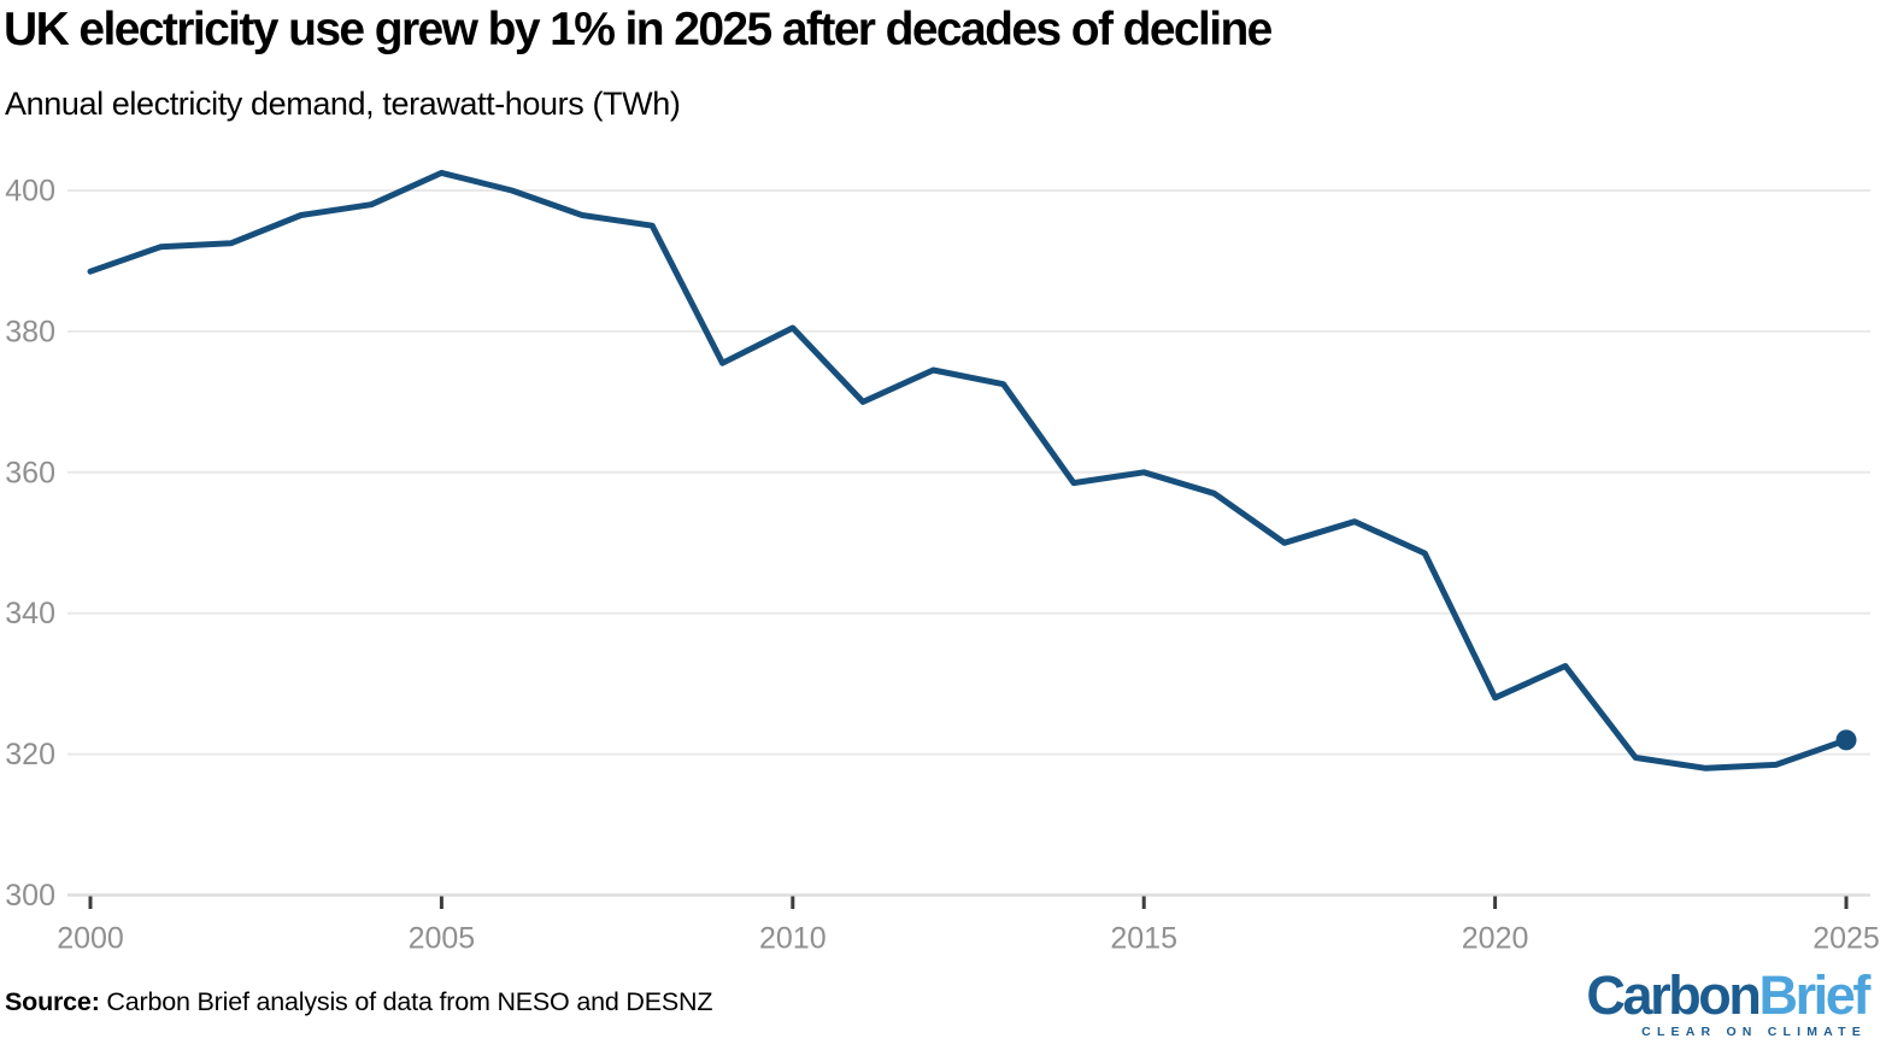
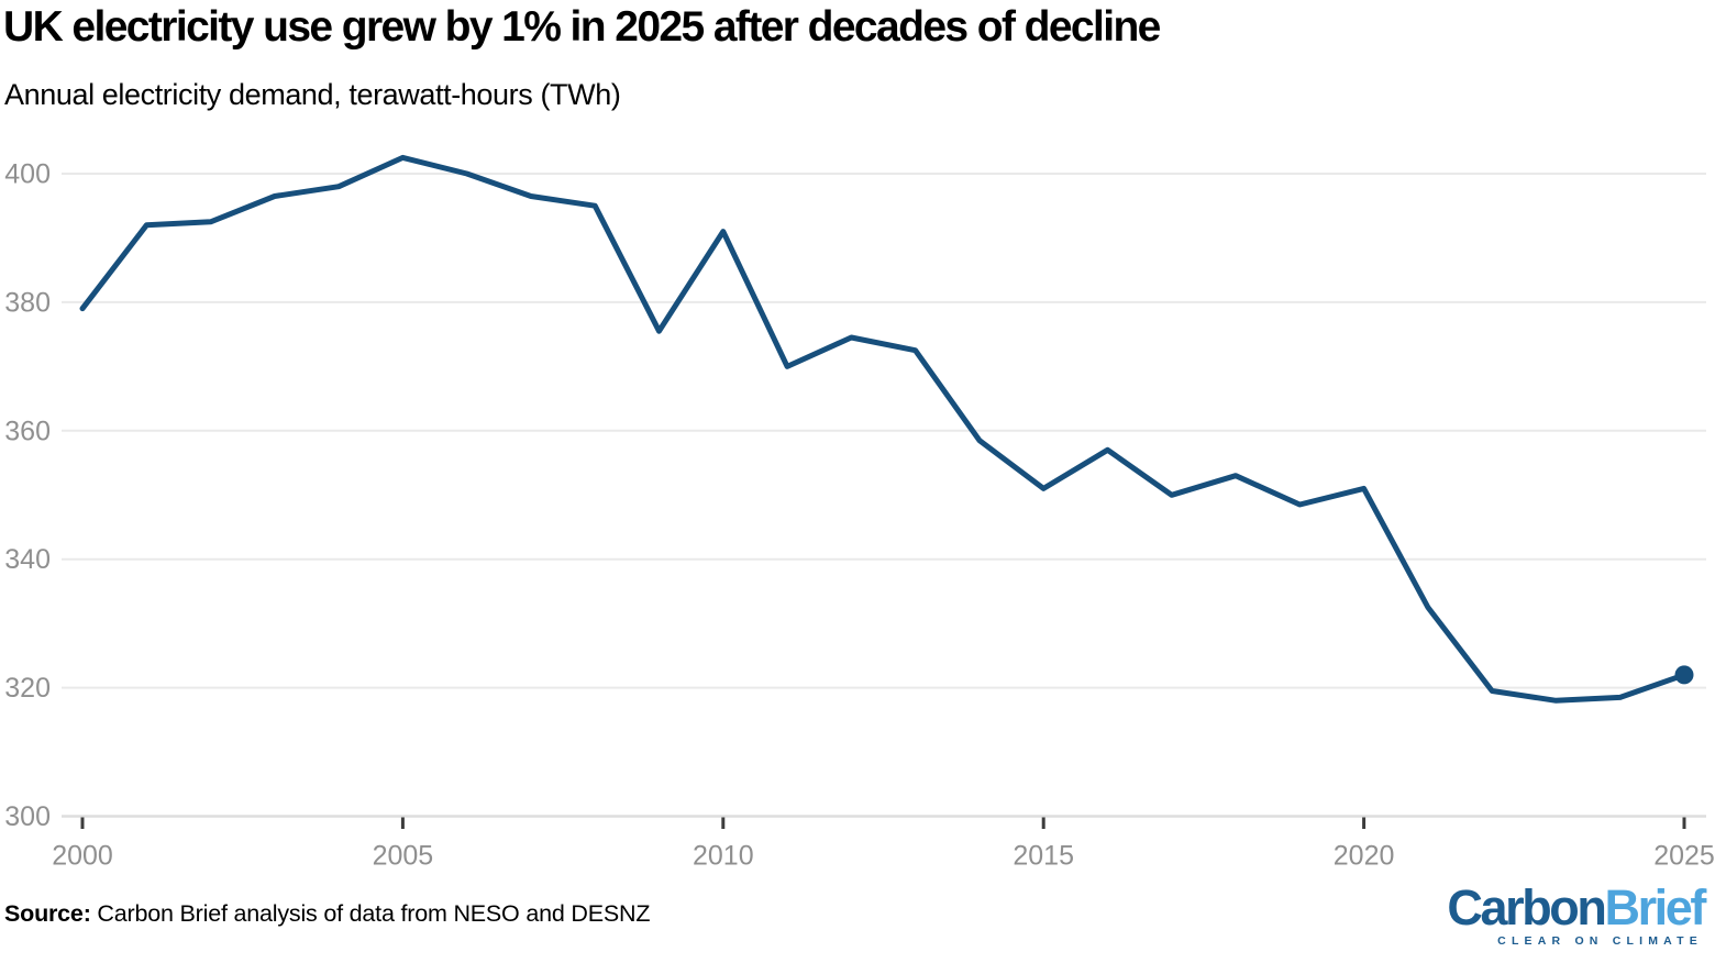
2000: 388 -> 379
2010: 380 -> 391
2015: 360 -> 351
2020: 328 -> 351
